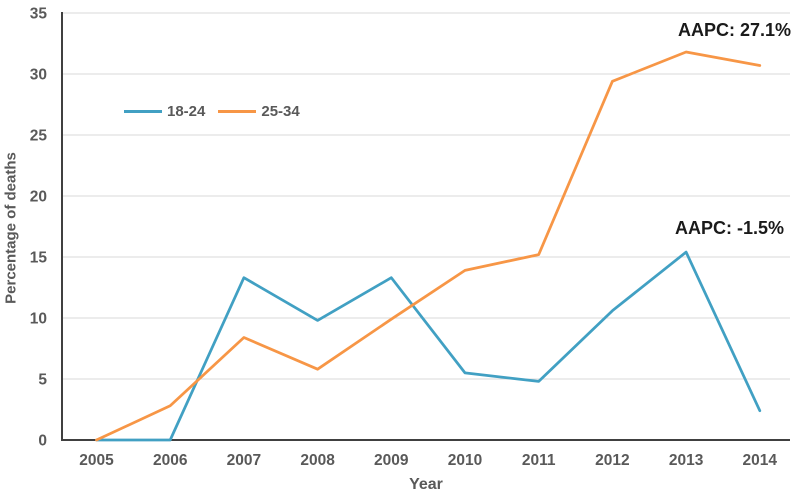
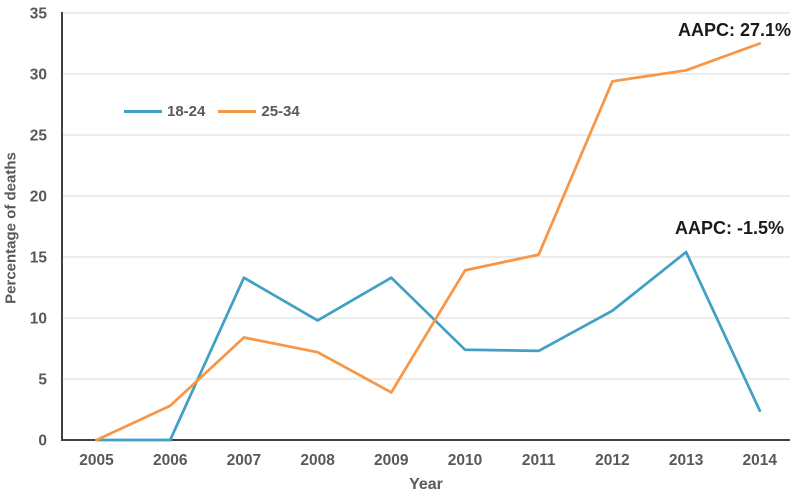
25-34/2008: 5.8 -> 7.2
25-34/2009: 9.9 -> 3.9
18-24/2010: 5.5 -> 7.4
18-24/2011: 4.8 -> 7.3
25-34/2013: 31.8 -> 30.3
25-34/2014: 30.7 -> 32.5
